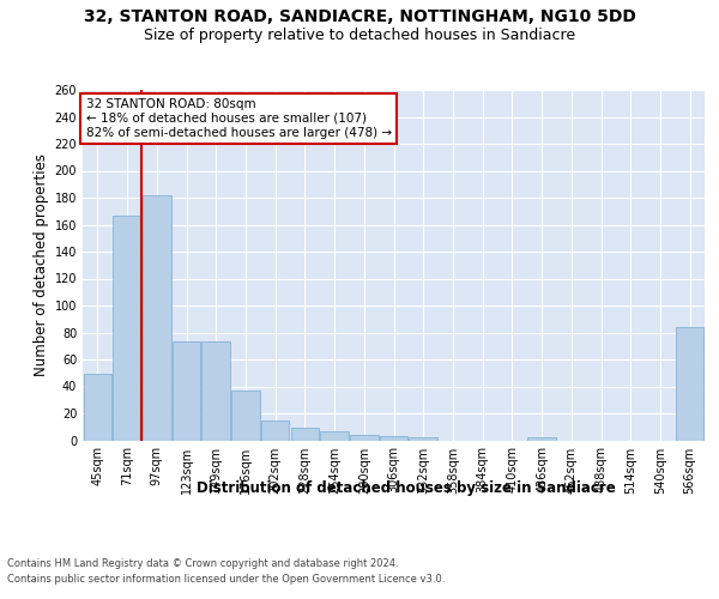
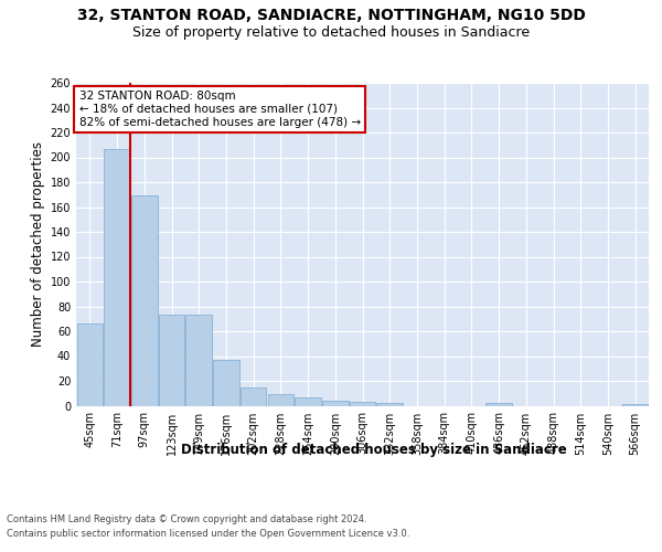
45sqm: 49 -> 66
71sqm: 167 -> 207
97sqm: 182 -> 169
566sqm: 84 -> 1
